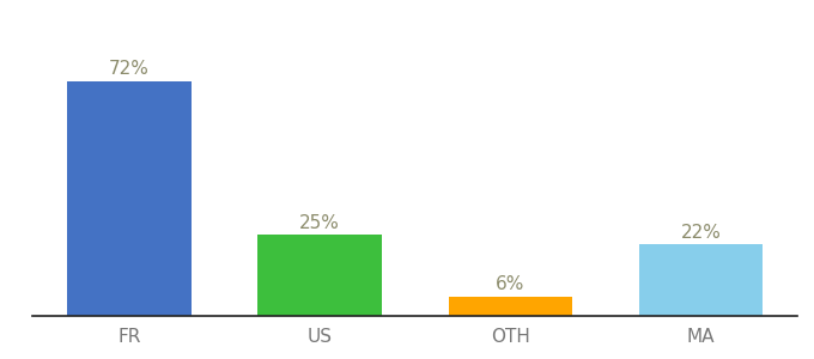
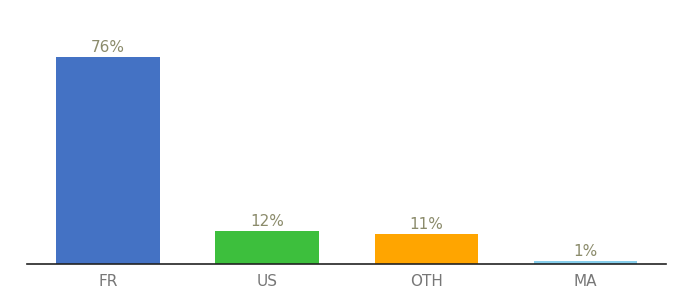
FR: 72% -> 76%
US: 25% -> 12%
OTH: 6% -> 11%
MA: 22% -> 1%
